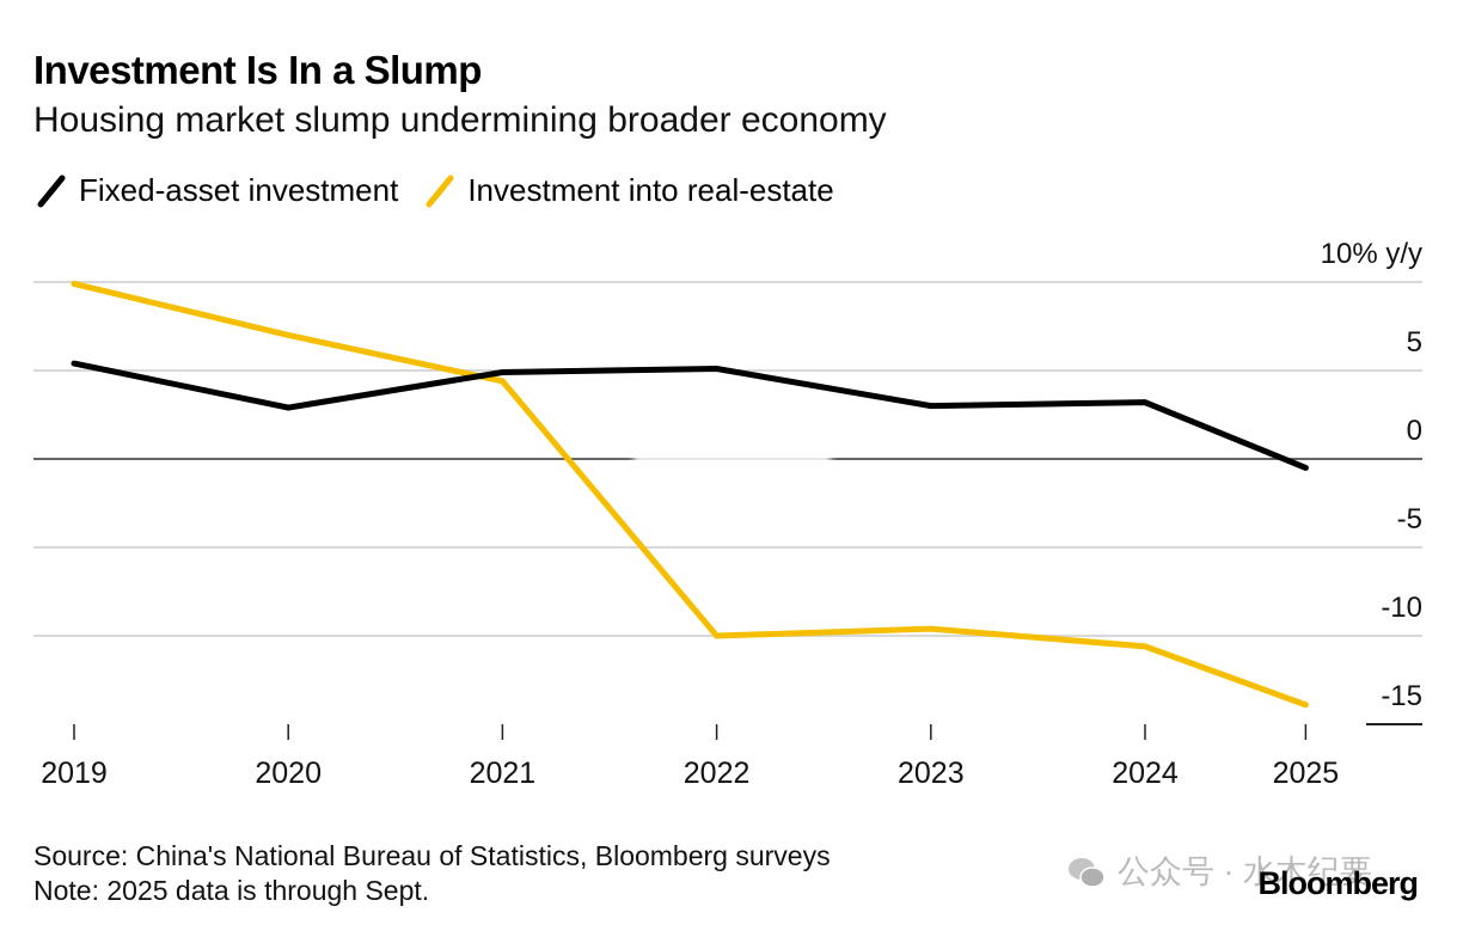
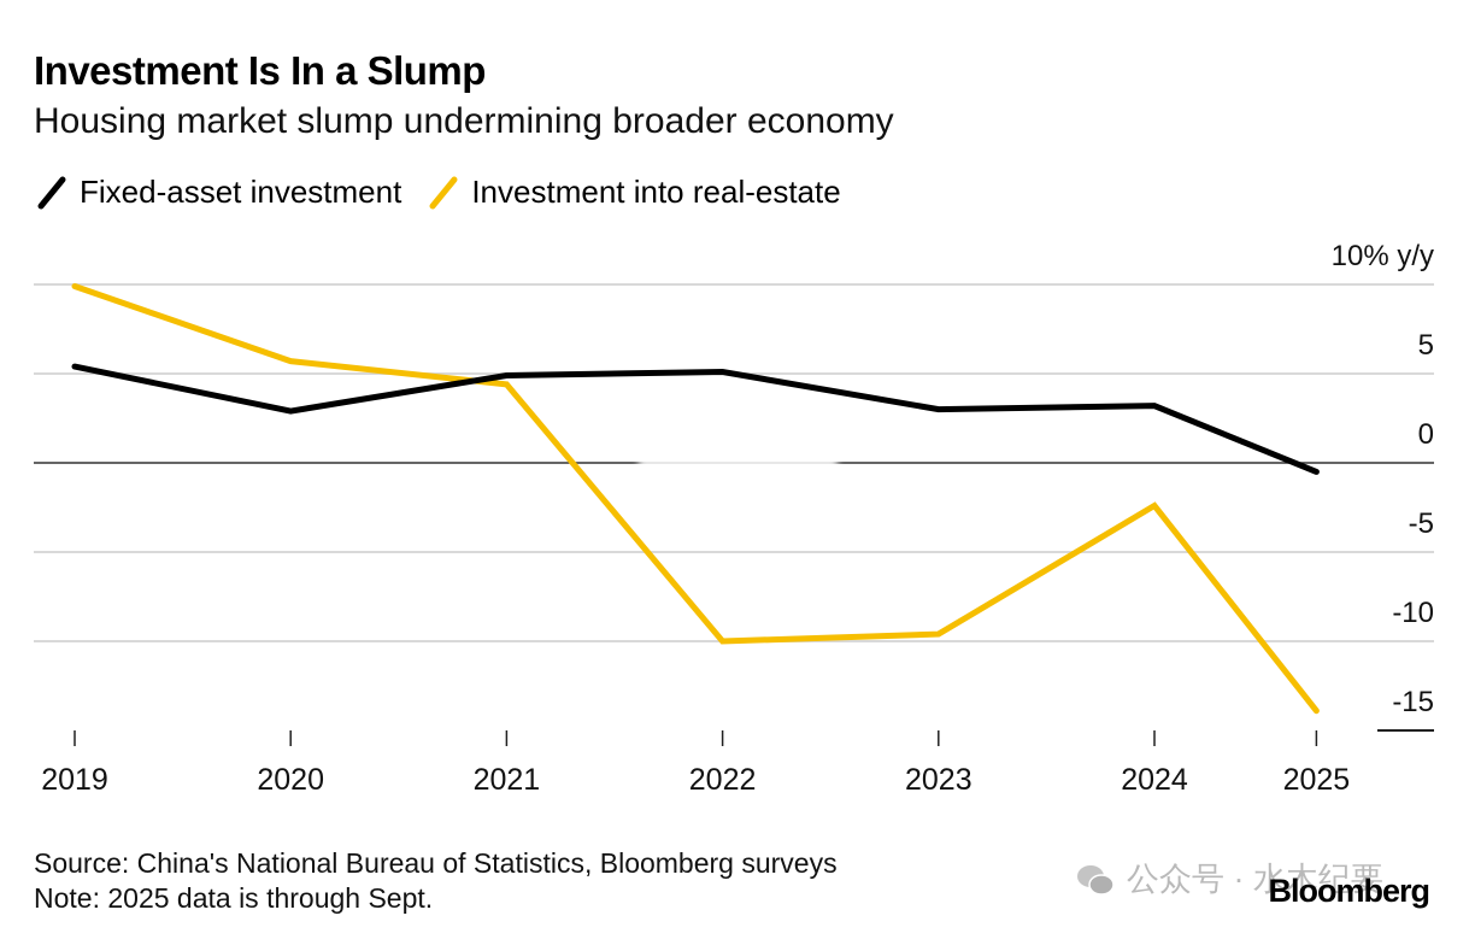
Investment into real-estate/2020: 7.0 -> 5.7
Investment into real-estate/2024: -10.6 -> -2.4
